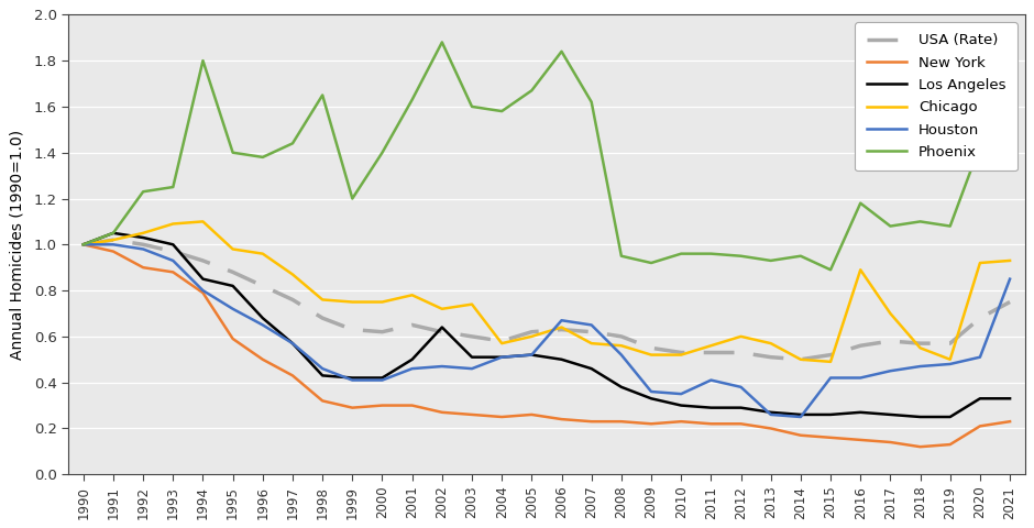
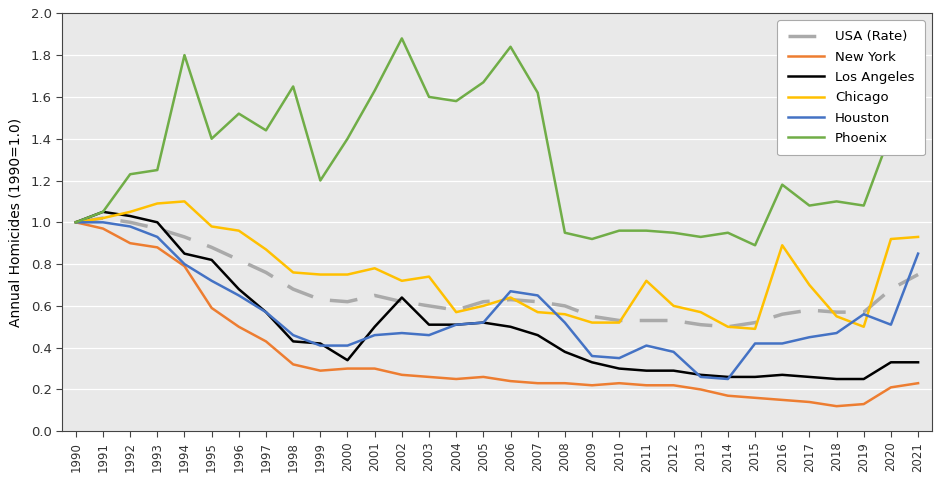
Phoenix/1996: 1.38 -> 1.52
Los Angeles/2000: 0.42 -> 0.34
Chicago/2011: 0.56 -> 0.72
Houston/2019: 0.48 -> 0.56
